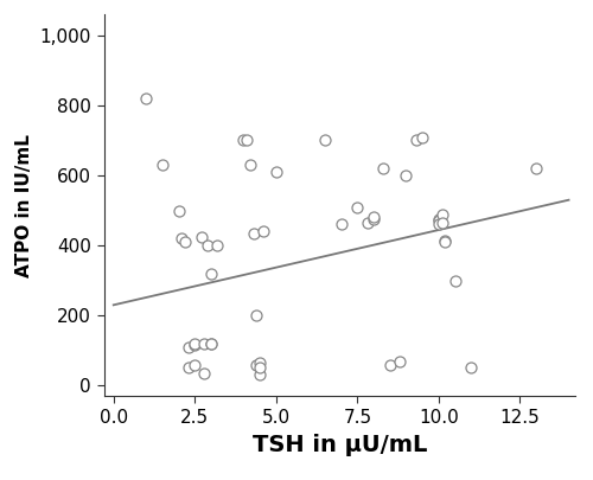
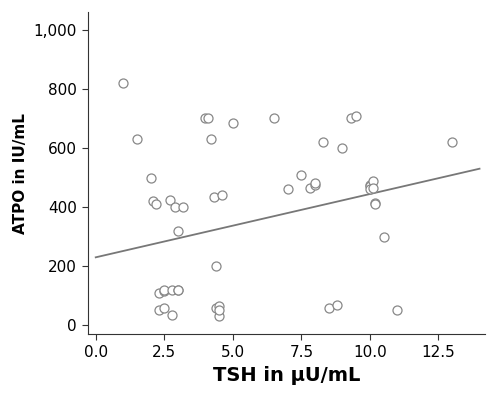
5.0: 610 -> 685
